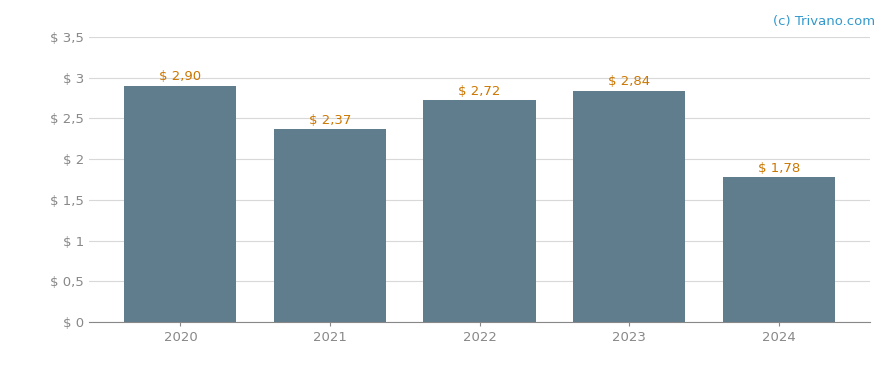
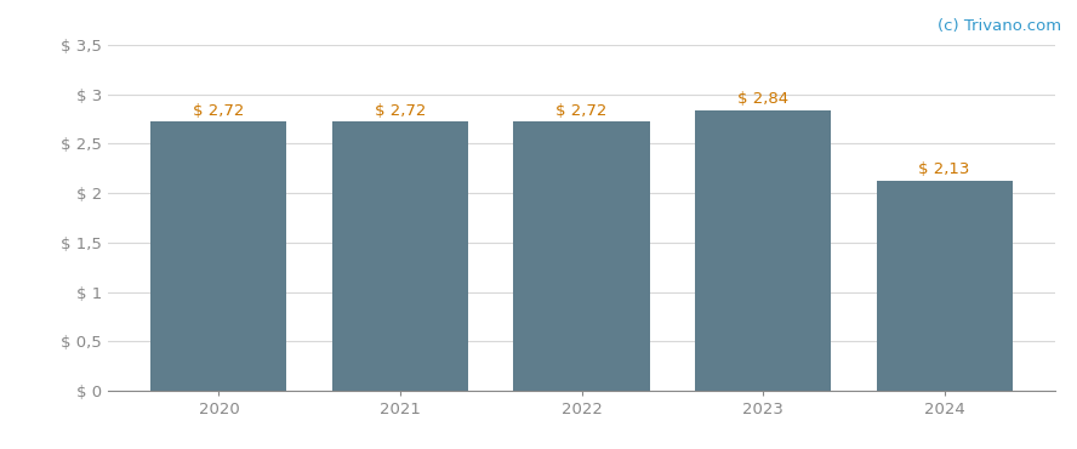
2020: 2,90 -> 2,72
2021: 2,37 -> 2,72
2024: 1,78 -> 2,13
